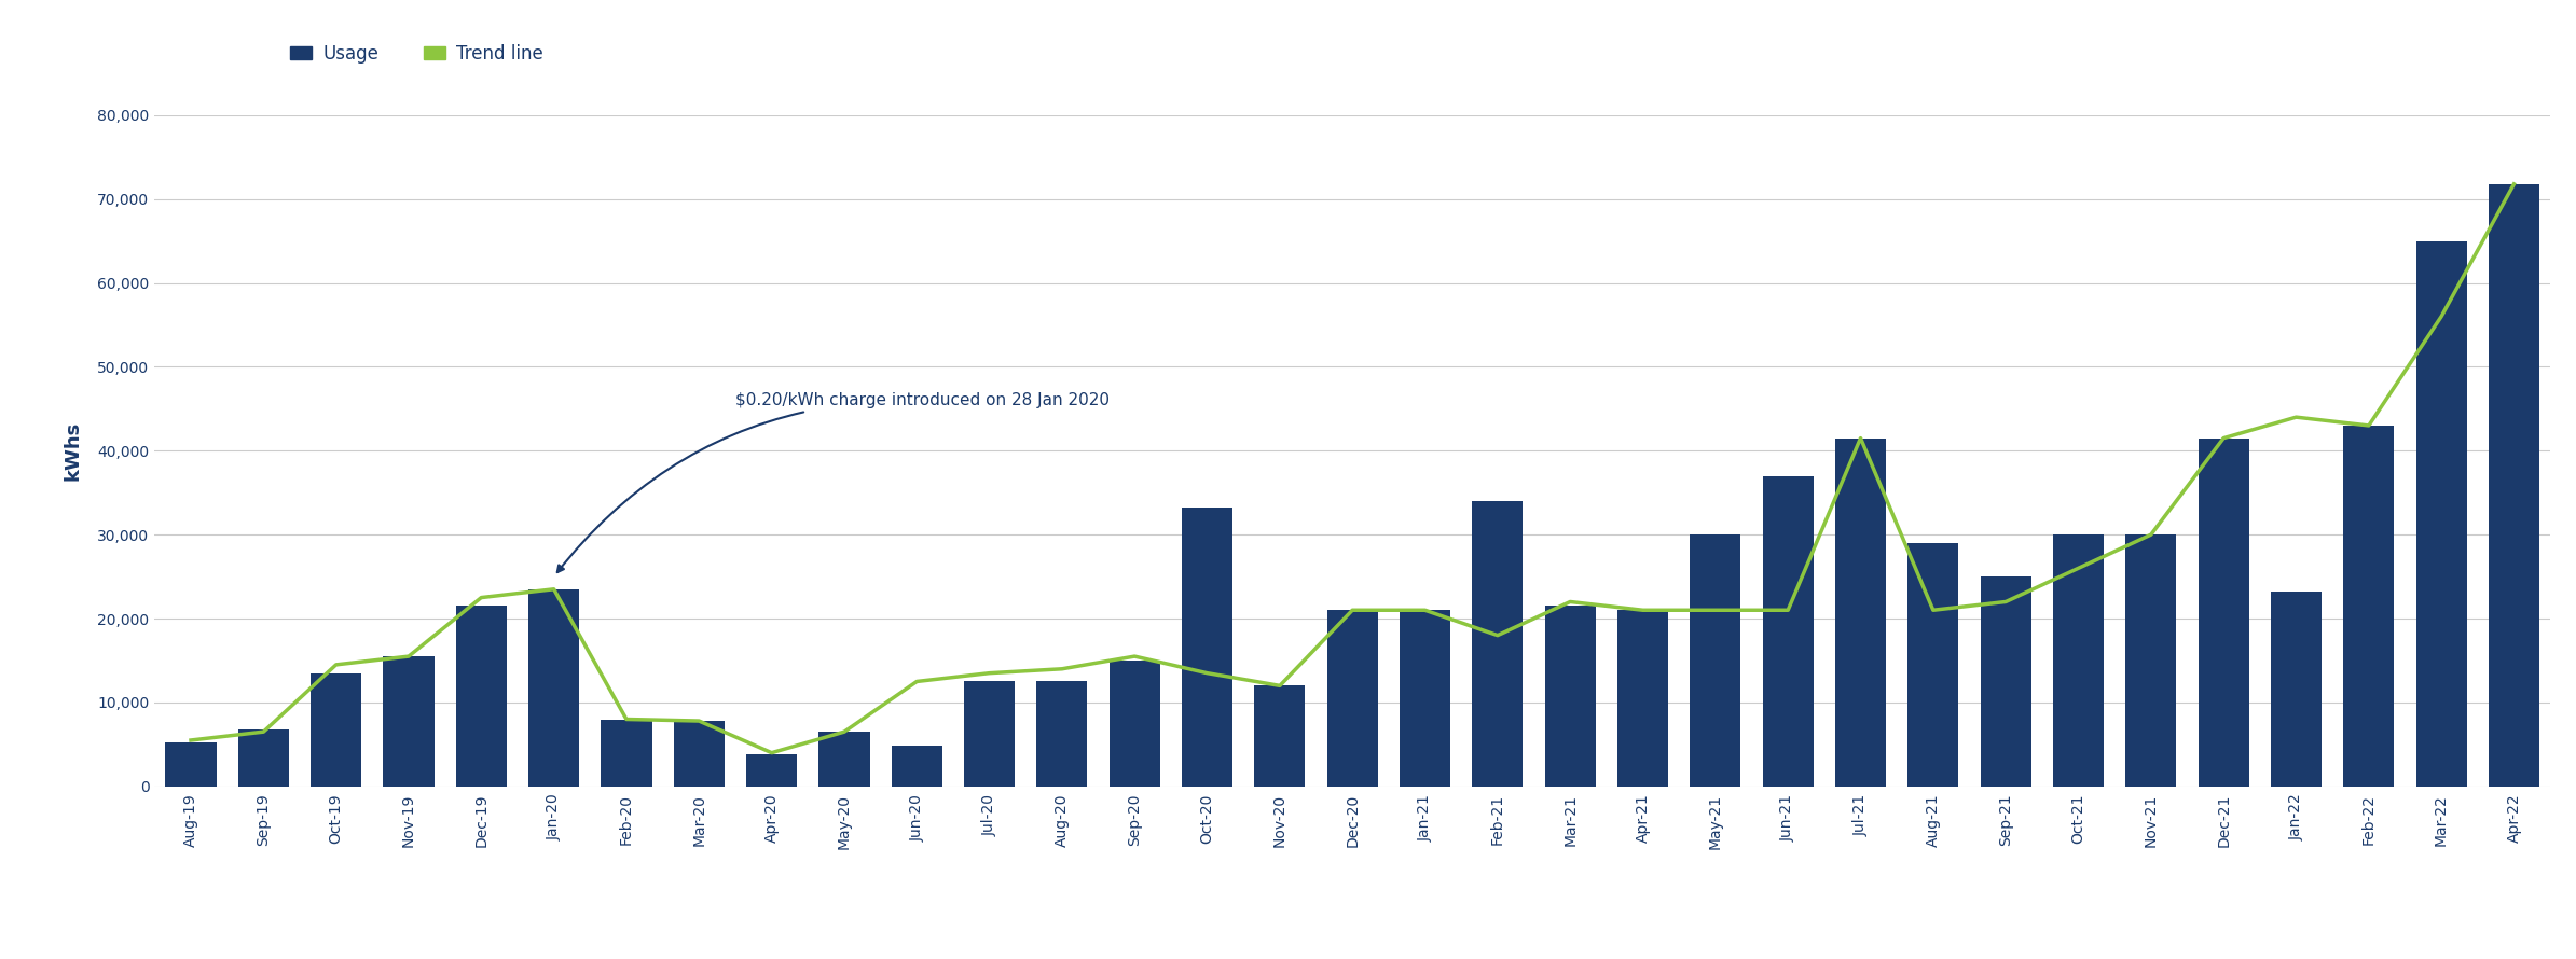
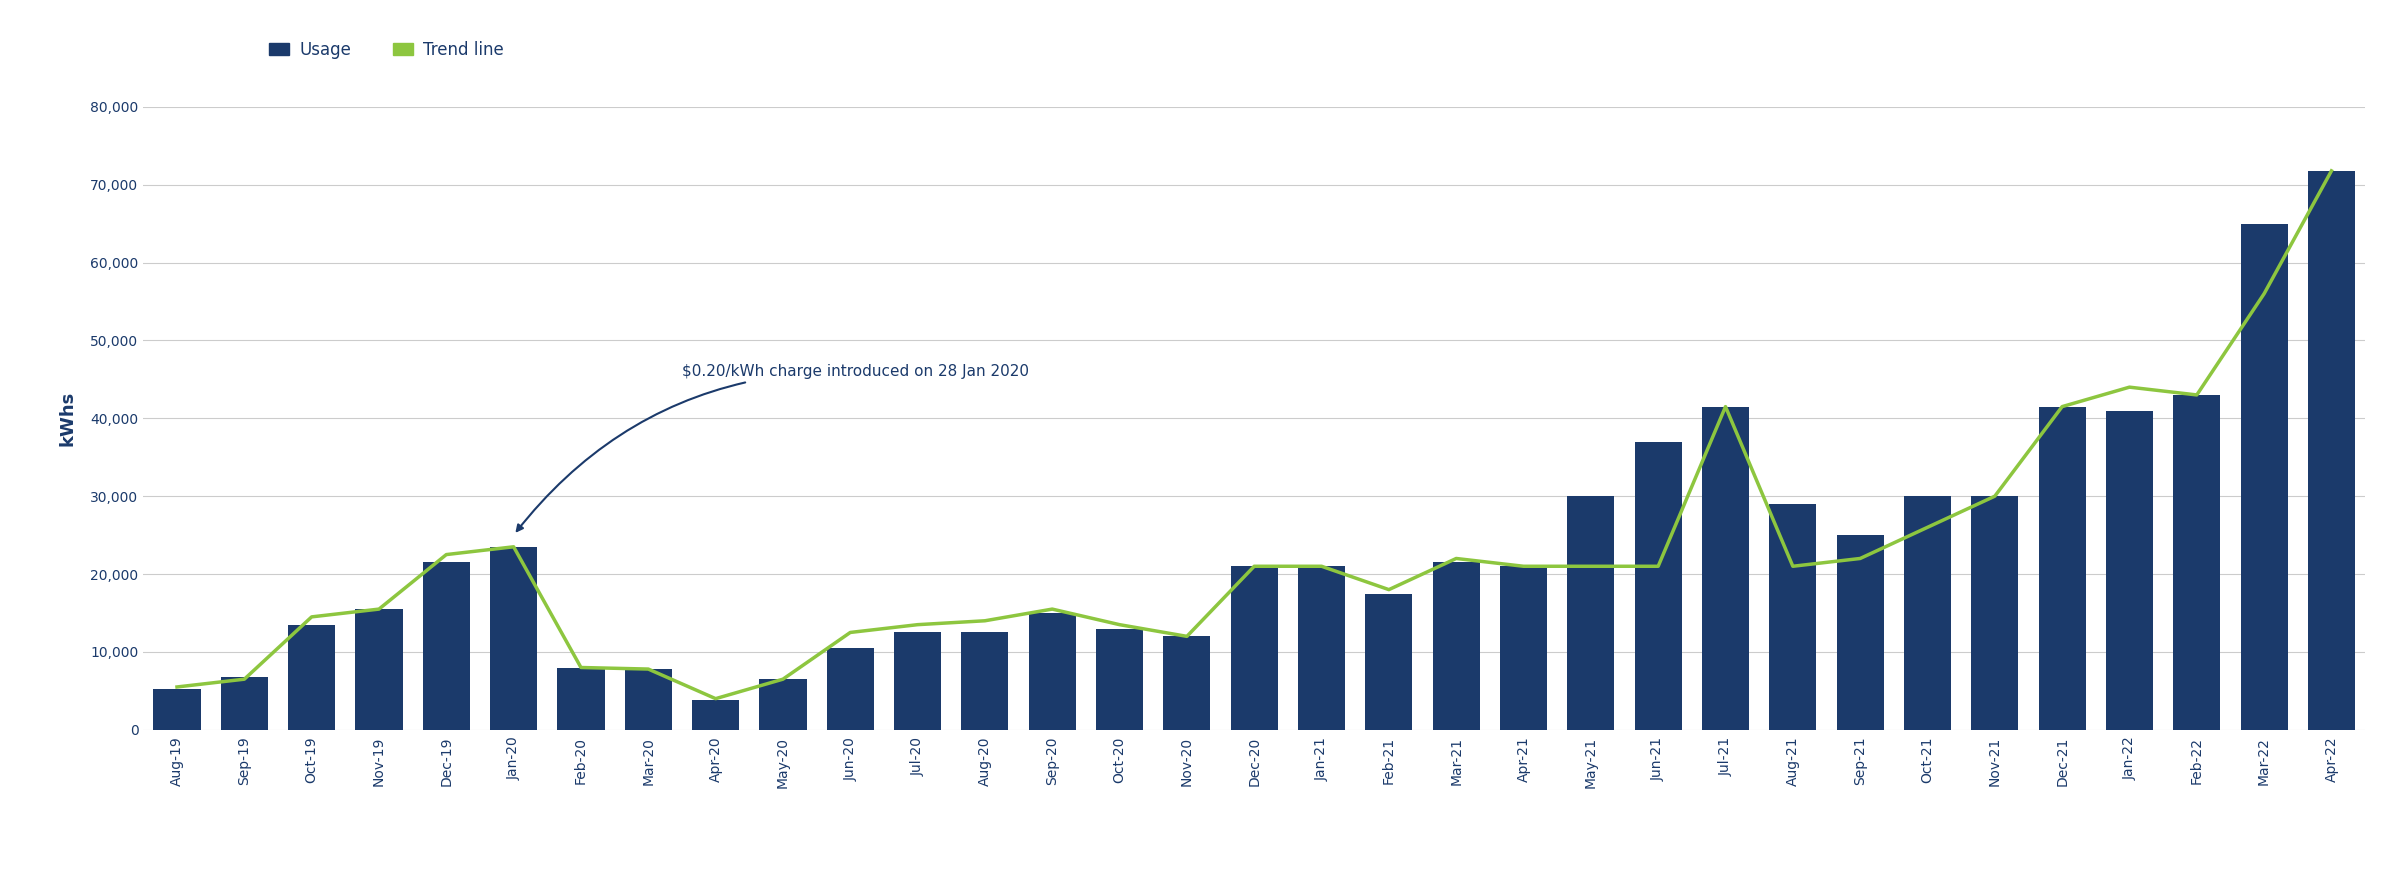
Usage/Jun-20: 4,800 -> 10,500
Usage/Oct-20: 33,200 -> 13,000
Usage/Feb-21: 34,000 -> 17,500
Usage/Jan-22: 23,200 -> 41,000
